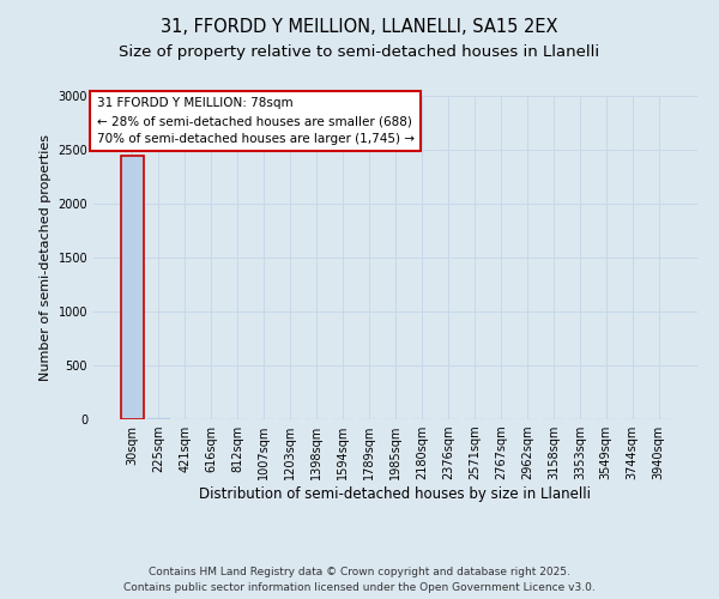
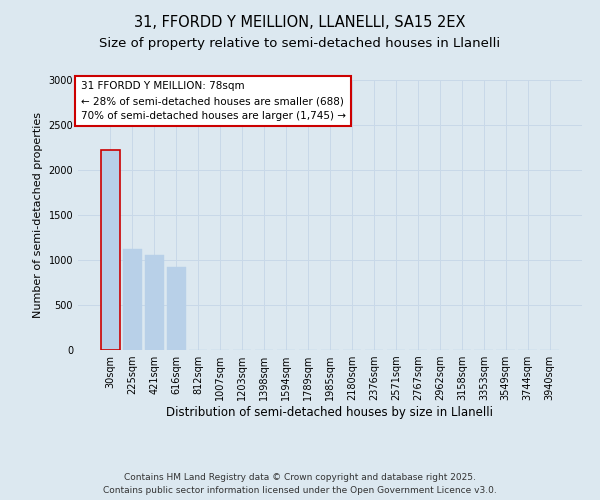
30sqm: 2450 -> 2220
225sqm: 20 -> 1120
421sqm: 0 -> 1060
616sqm: 0 -> 920
